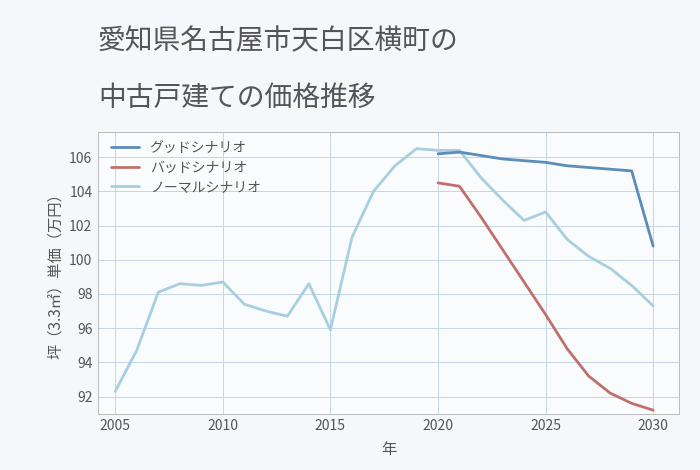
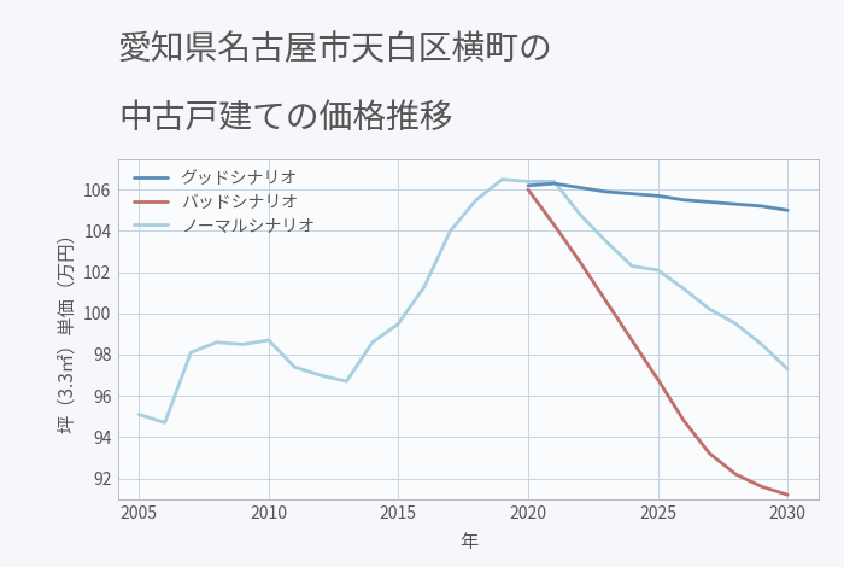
ノーマルシナリオ/2005: 92.3 -> 95.1
ノーマルシナリオ/2015: 95.9 -> 99.5
バッドシナリオ/2020: 104.5 -> 106.0
ノーマルシナリオ/2025: 102.8 -> 102.1
グッドシナリオ/2030: 100.8 -> 105.0
